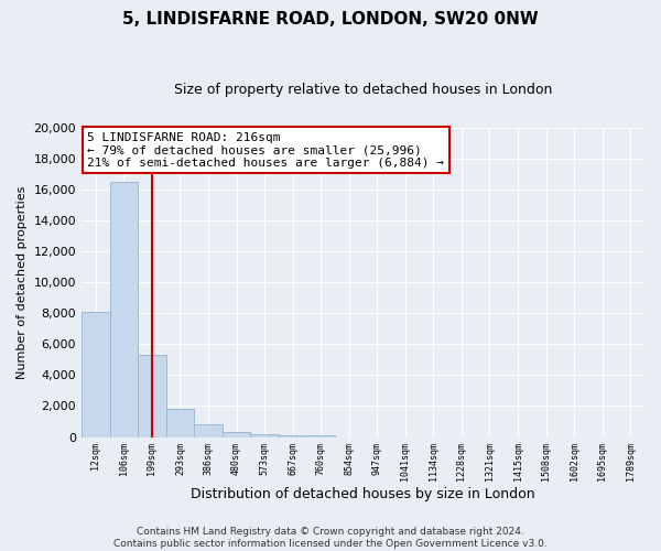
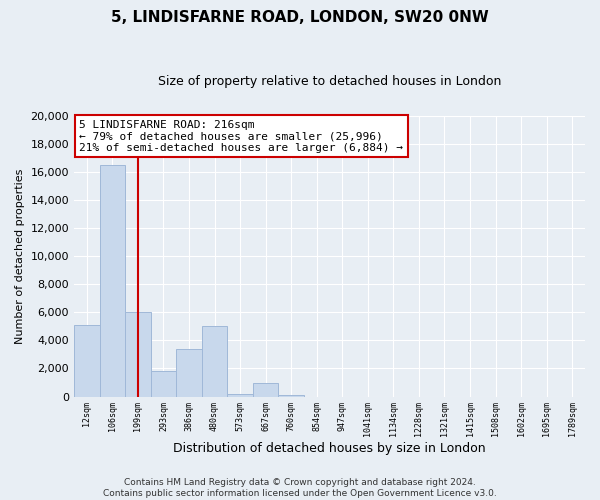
12sqm: 8,100 -> 5,100
199sqm: 5,300 -> 6,000
386sqm: 800 -> 3,400
480sqm: 400 -> 5,000
667sqm: 100 -> 1,000
